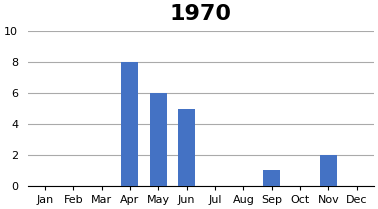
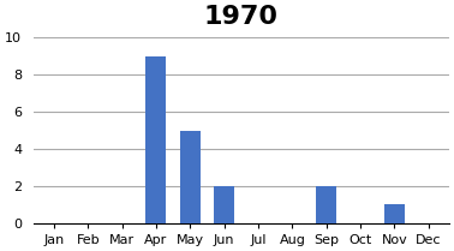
Apr: 8 -> 9
May: 6 -> 5
Jun: 5 -> 2
Sep: 1 -> 2
Nov: 2 -> 1
